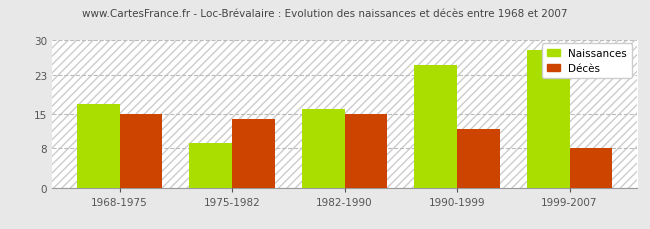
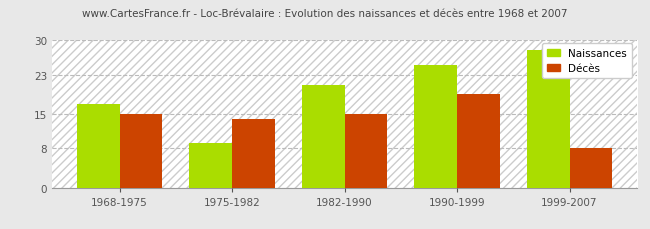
Naissances/1982-1990: 16 -> 21
Décès/1990-1999: 12 -> 19
